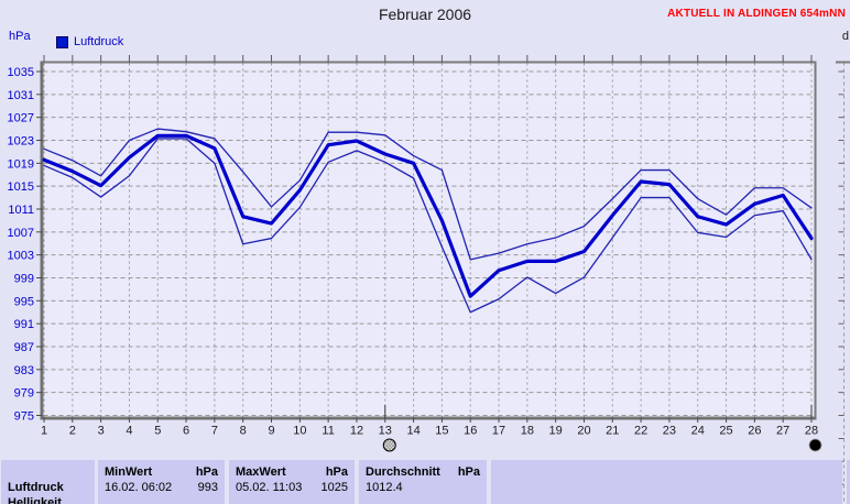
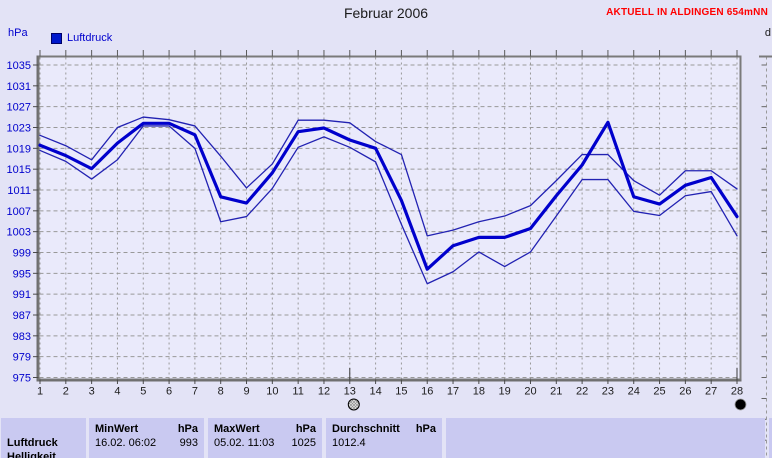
Luftdruck/23: 1015 -> 1024
